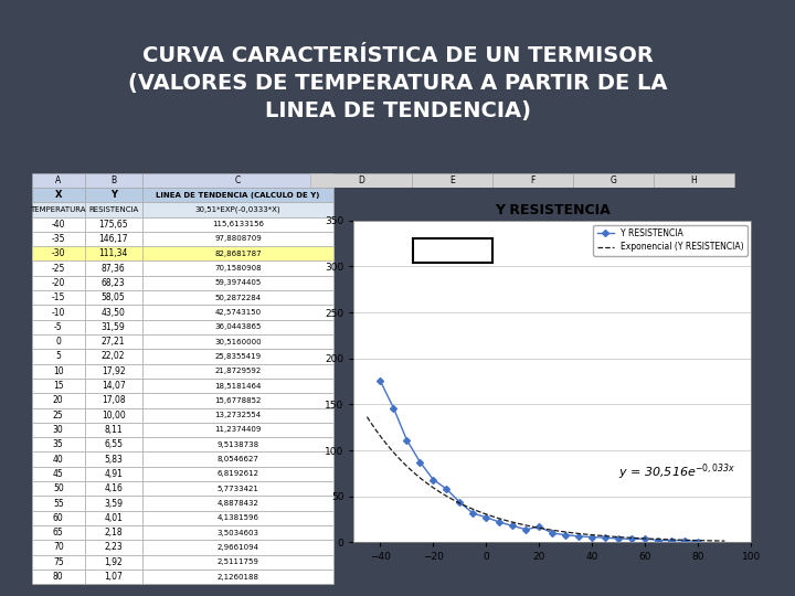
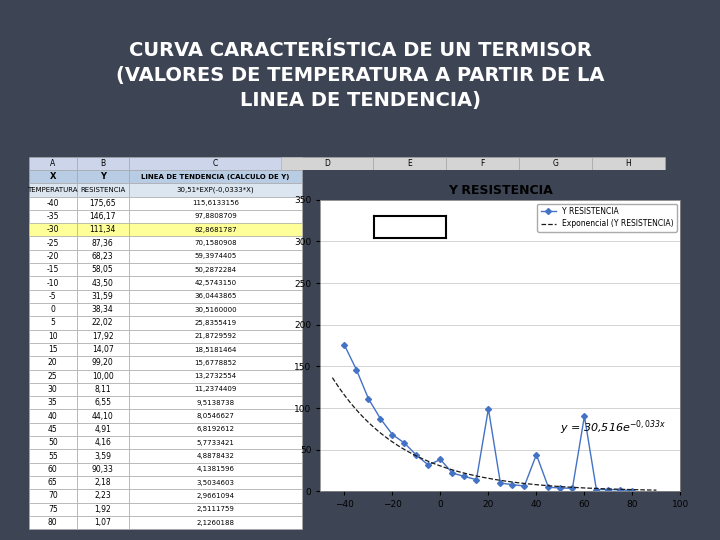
Y RESISTENCIA/0: 27,21 -> 38,34
Y RESISTENCIA/20: 17,08 -> 99,20
Y RESISTENCIA/40: 5,83 -> 44,10
Y RESISTENCIA/60: 4,01 -> 90,33
